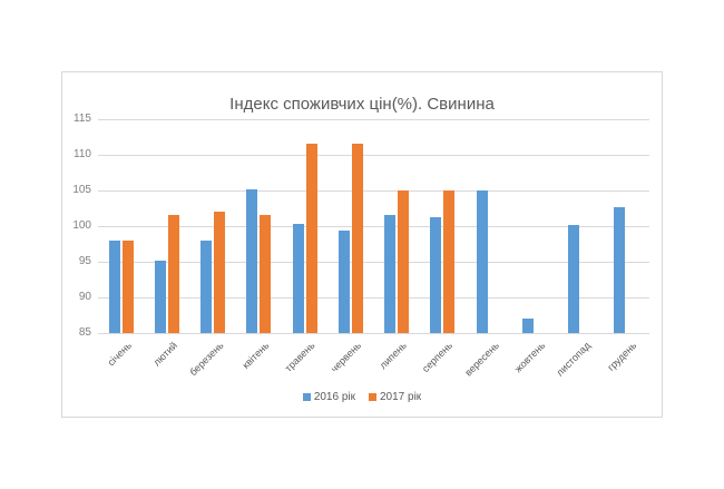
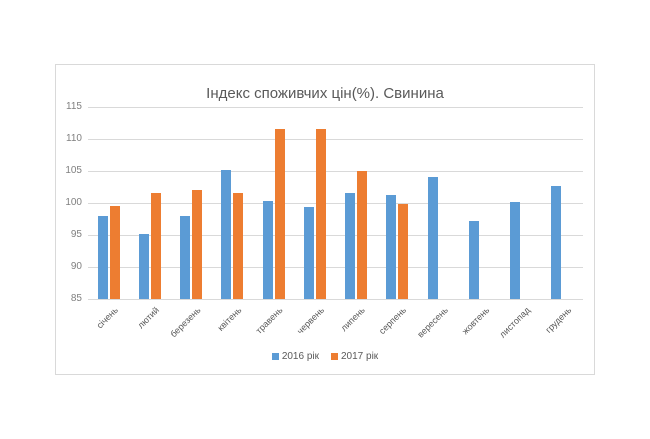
2017 рік/січень: 98 -> 100
2017 рік/серпень: 105 -> 100
2016 рік/вересень: 105 -> 104
2016 рік/жовтень: 87 -> 97
